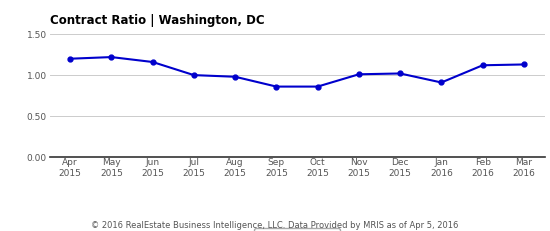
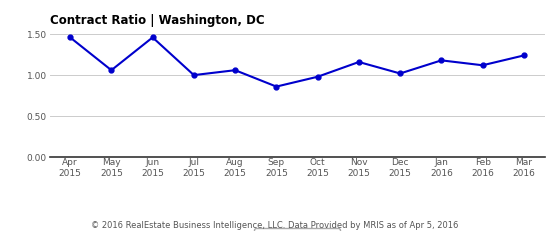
Apr 2015: 1.20 -> 1.46
May 2015: 1.22 -> 1.06
Jun 2015: 1.16 -> 1.46
Aug 2015: 0.98 -> 1.06
Oct 2015: 0.86 -> 0.98
Nov 2015: 1.01 -> 1.16
Jan 2016: 0.91 -> 1.18
Mar 2016: 1.13 -> 1.24
